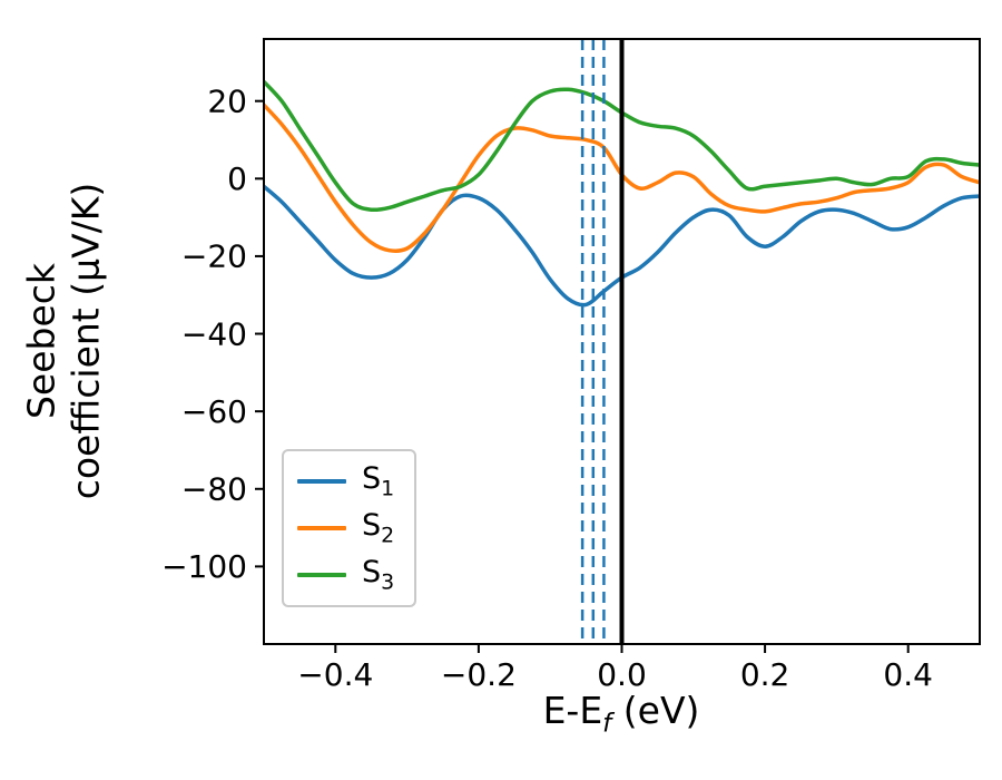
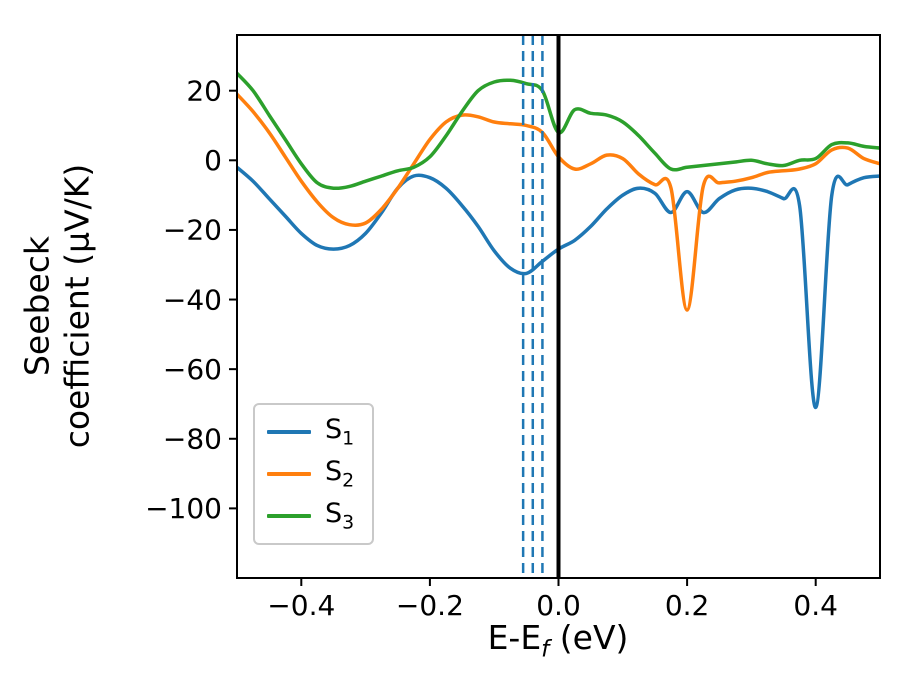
S3/0.0: 17 -> 8
S1/0.2: -18 -> -9
S2/0.2: -8 -> -43
S1/0.4: -12 -> -71
